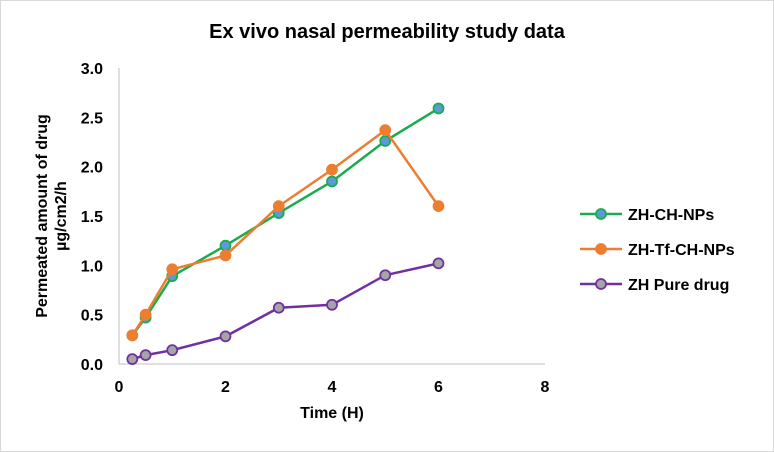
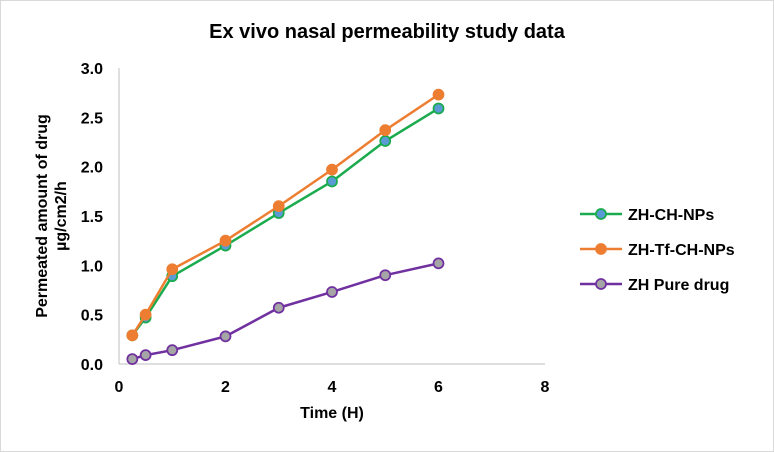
ZH-Tf-CH-NPs/2: 1.1 -> 1.2
ZH Pure drug/4: 0.6 -> 0.7
ZH-Tf-CH-NPs/6: 1.6 -> 2.7
